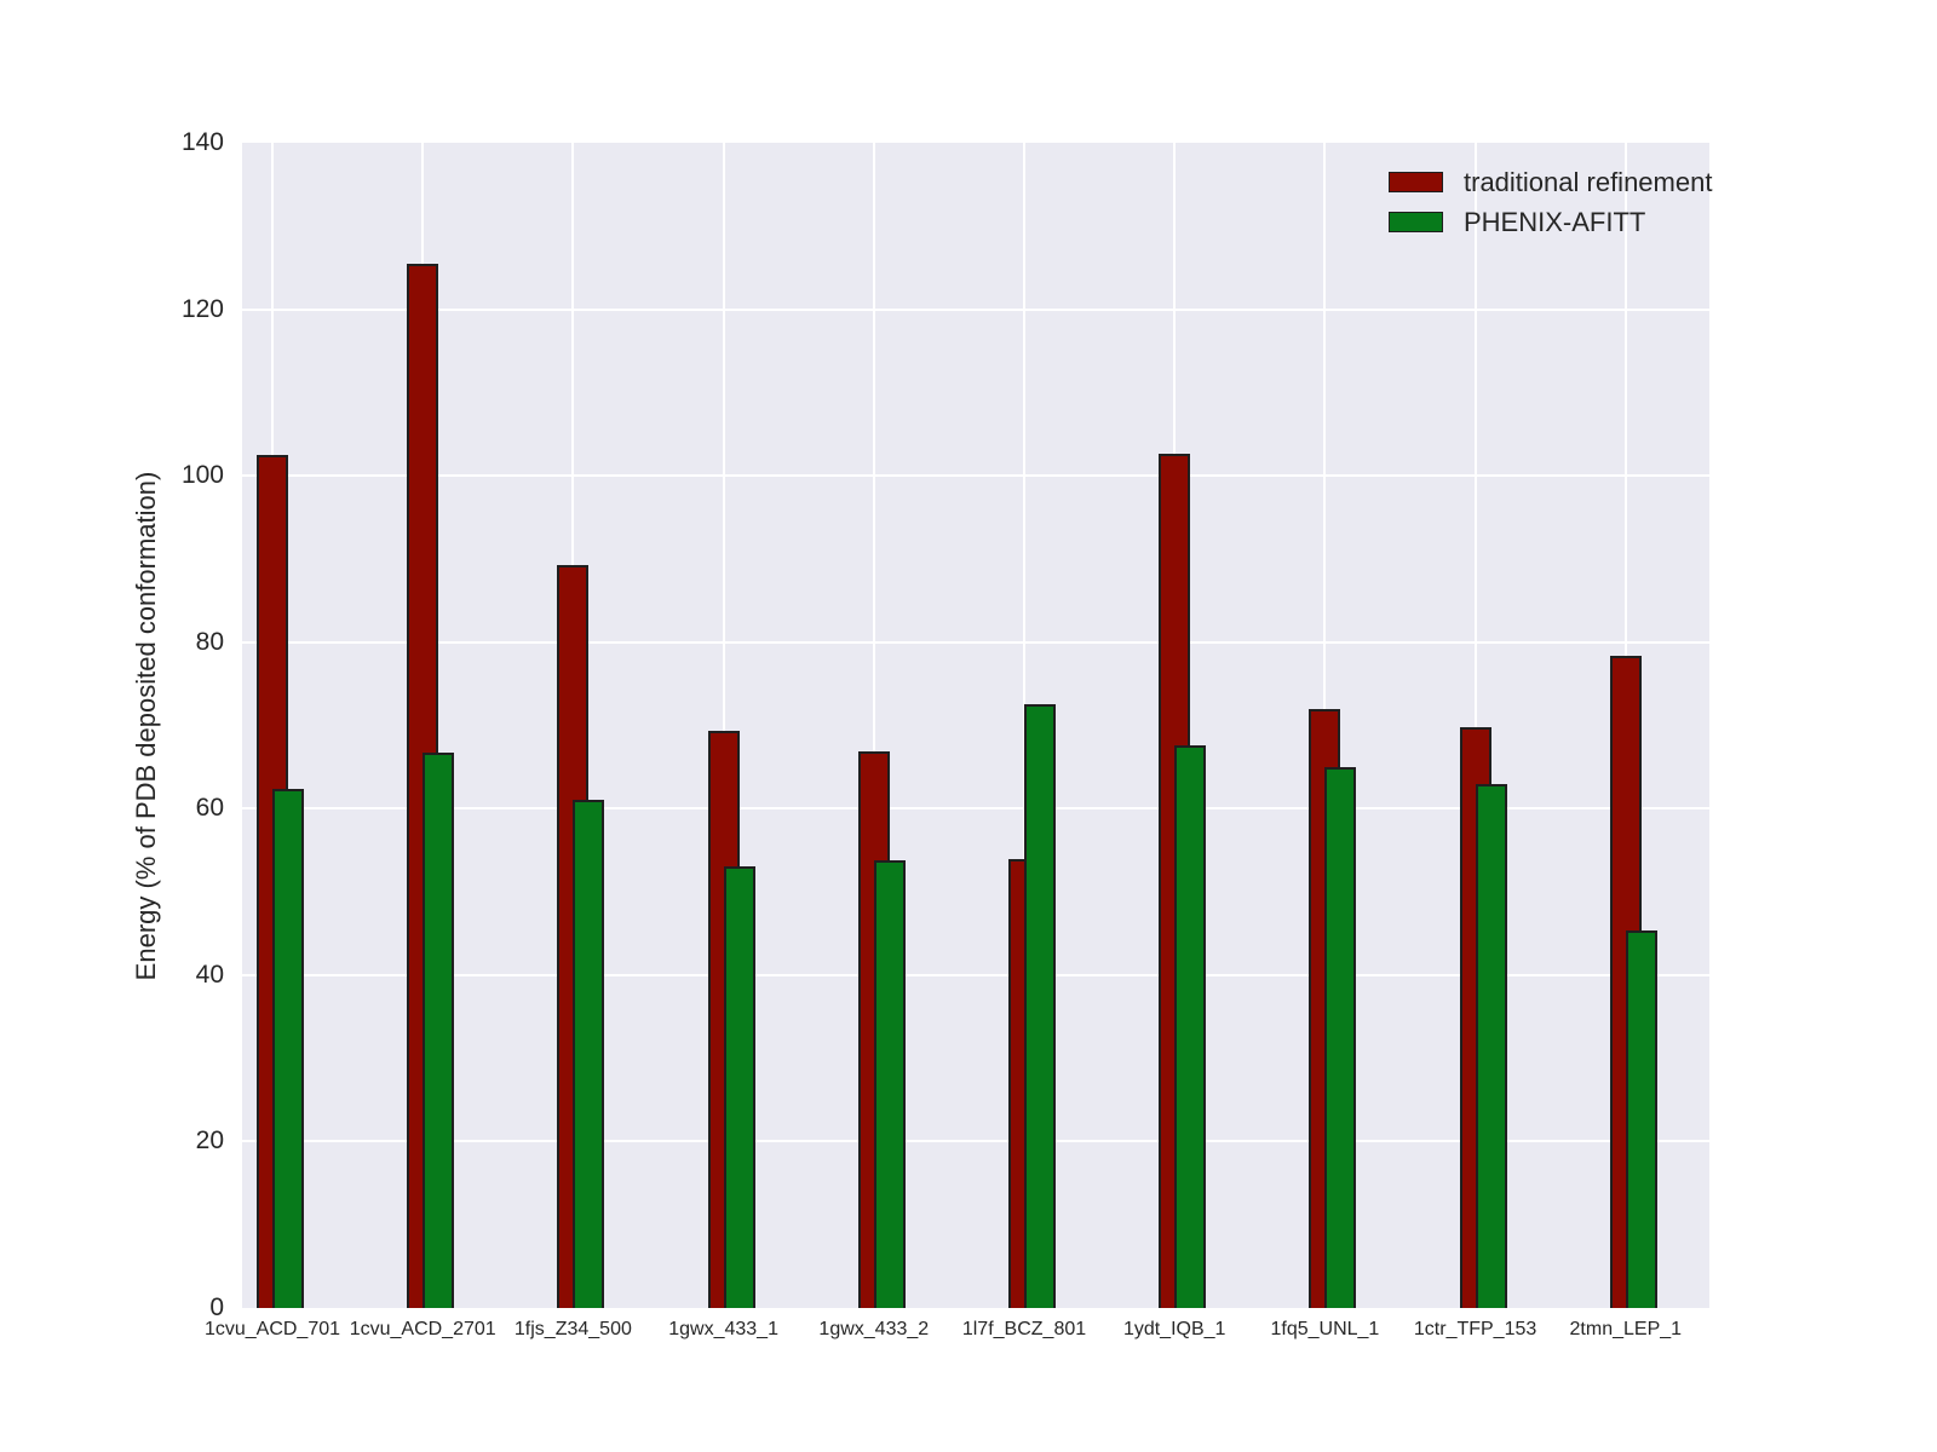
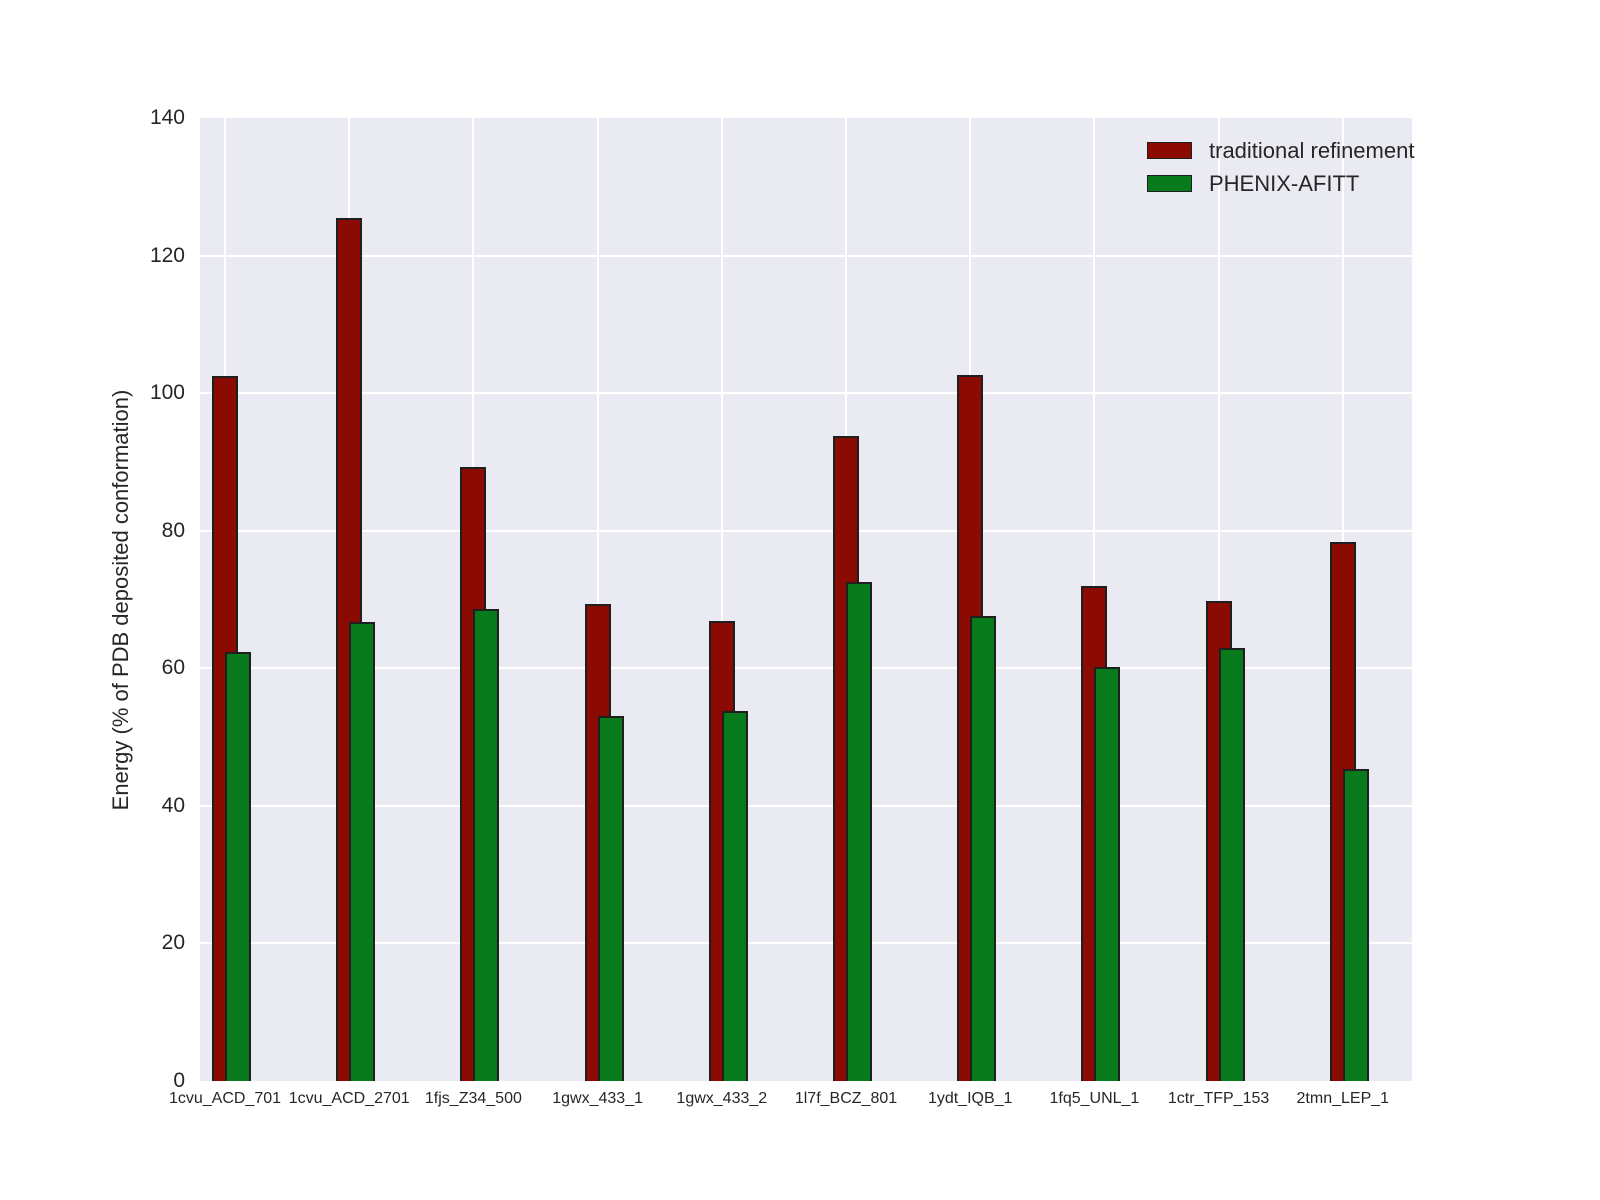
PHENIX-AFITT/1fjs_Z34_500: 61 -> 69
traditional refinement/1l7f_BCZ_801: 54 -> 94
PHENIX-AFITT/1fq5_UNL_1: 65 -> 60
